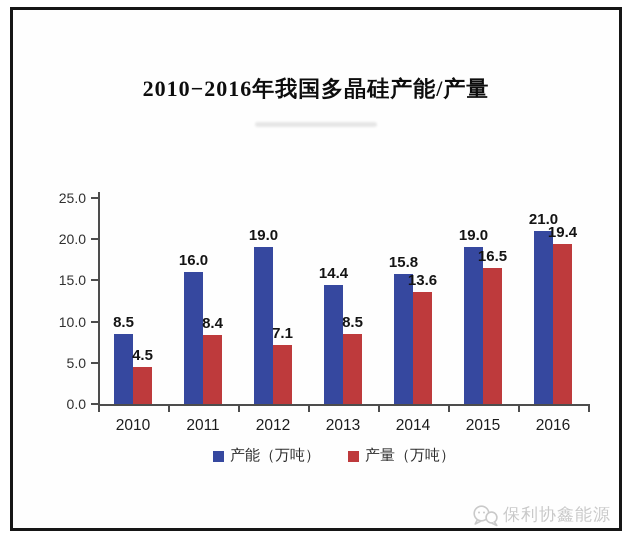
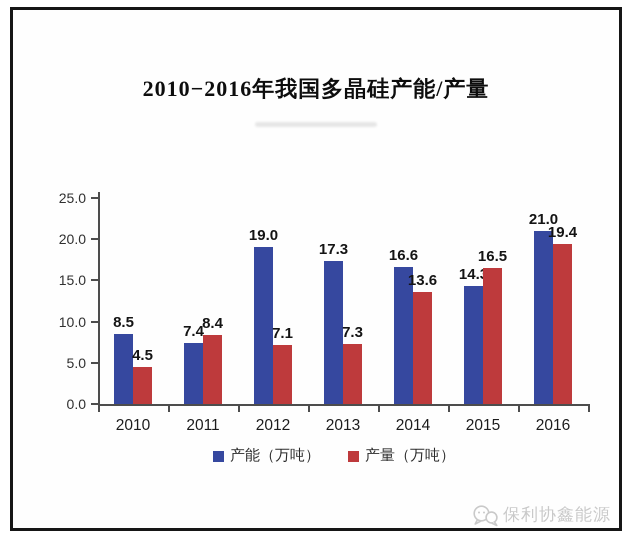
产能（万吨）/2011: 16.0 -> 7.4
产能（万吨）/2013: 14.4 -> 17.3
产量（万吨）/2013: 8.5 -> 7.3
产能（万吨）/2014: 15.8 -> 16.6
产能（万吨）/2015: 19.0 -> 14.3
